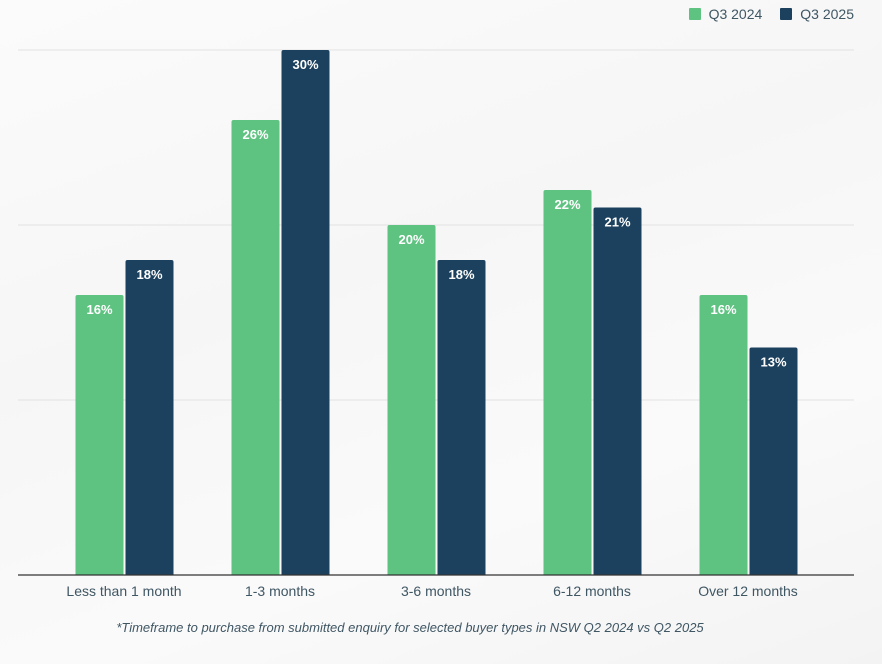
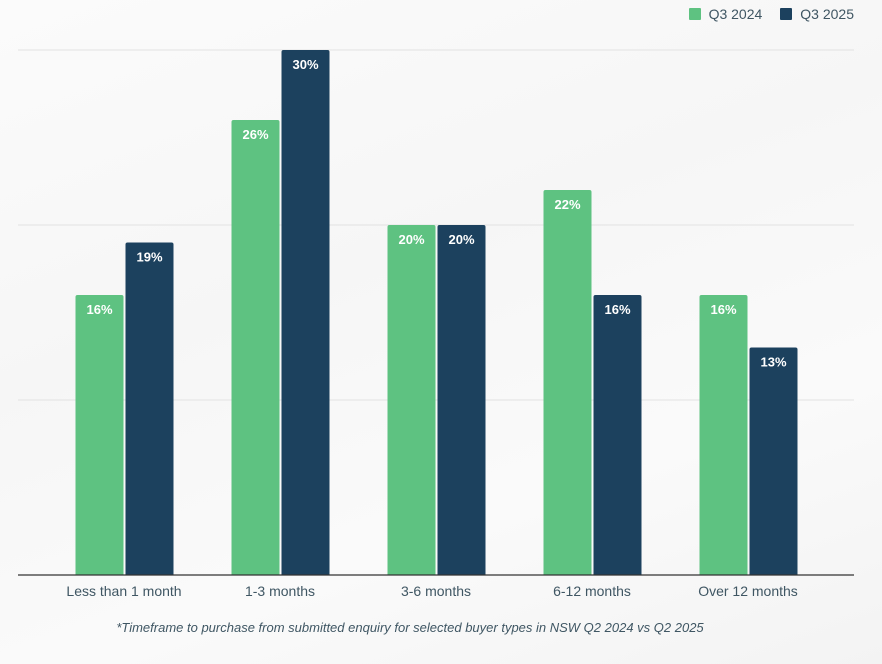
Q3 2025/Less than 1 month: 18% -> 19%
Q3 2025/3-6 months: 18% -> 20%
Q3 2025/6-12 months: 21% -> 16%
